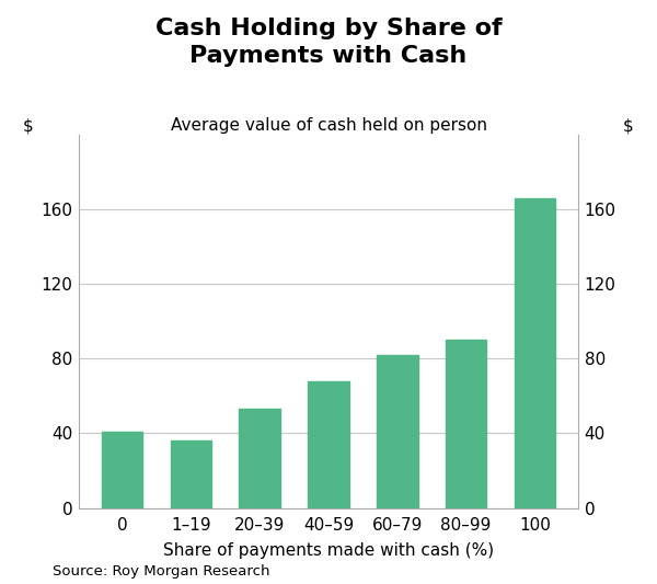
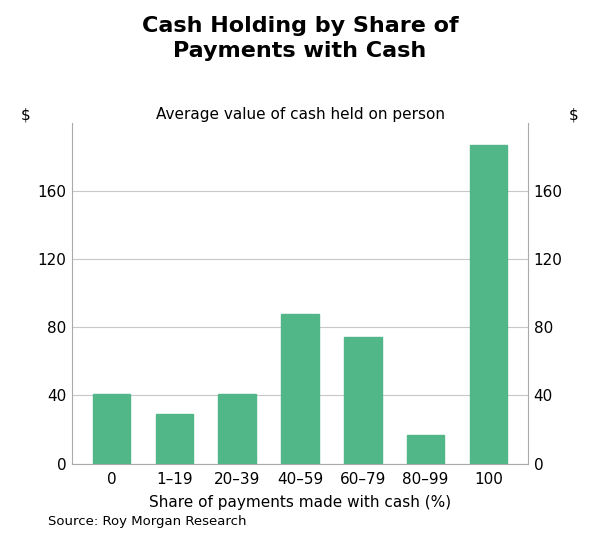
1–19: 36 -> 29
20–39: 53 -> 41
40–59: 68 -> 88
60–79: 82 -> 74
80–99: 90 -> 17
100: 166 -> 187
